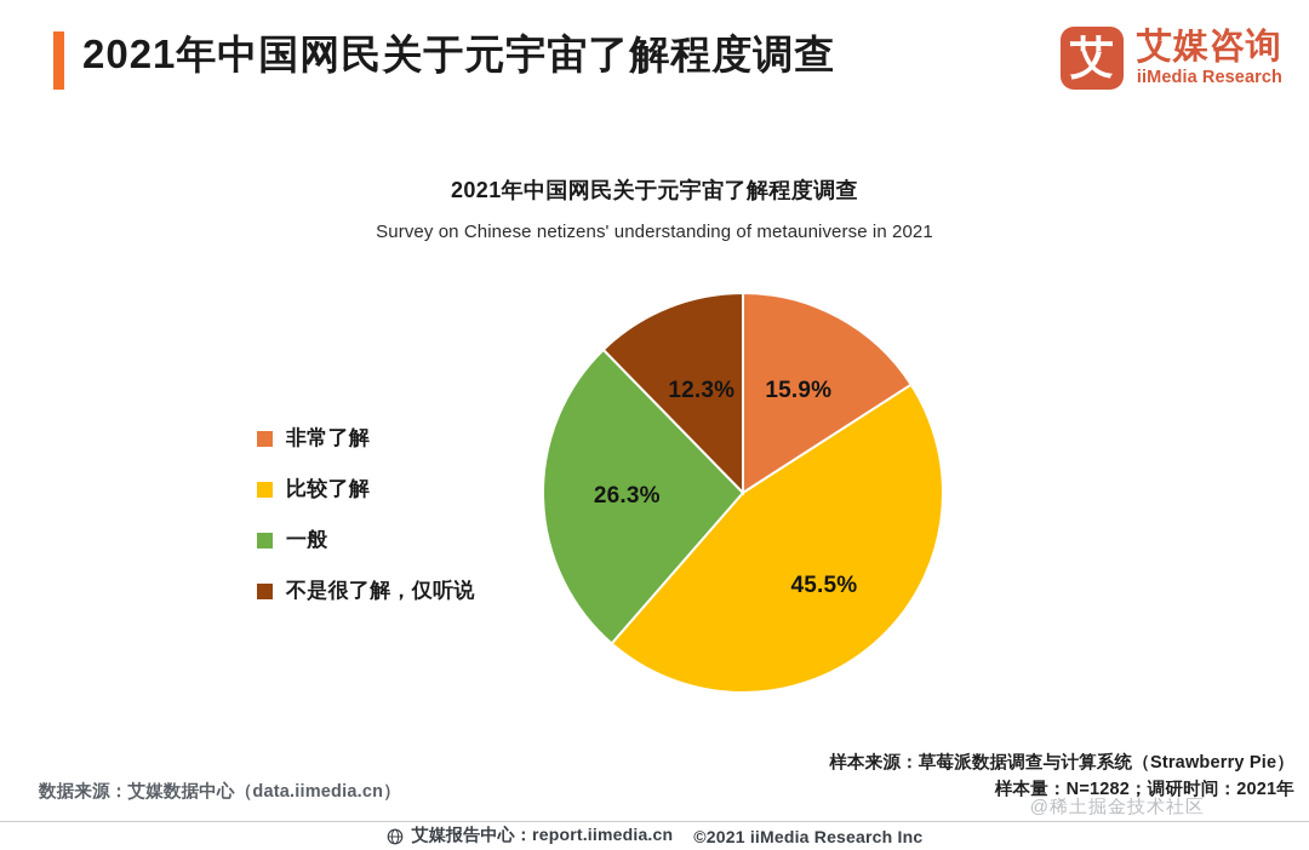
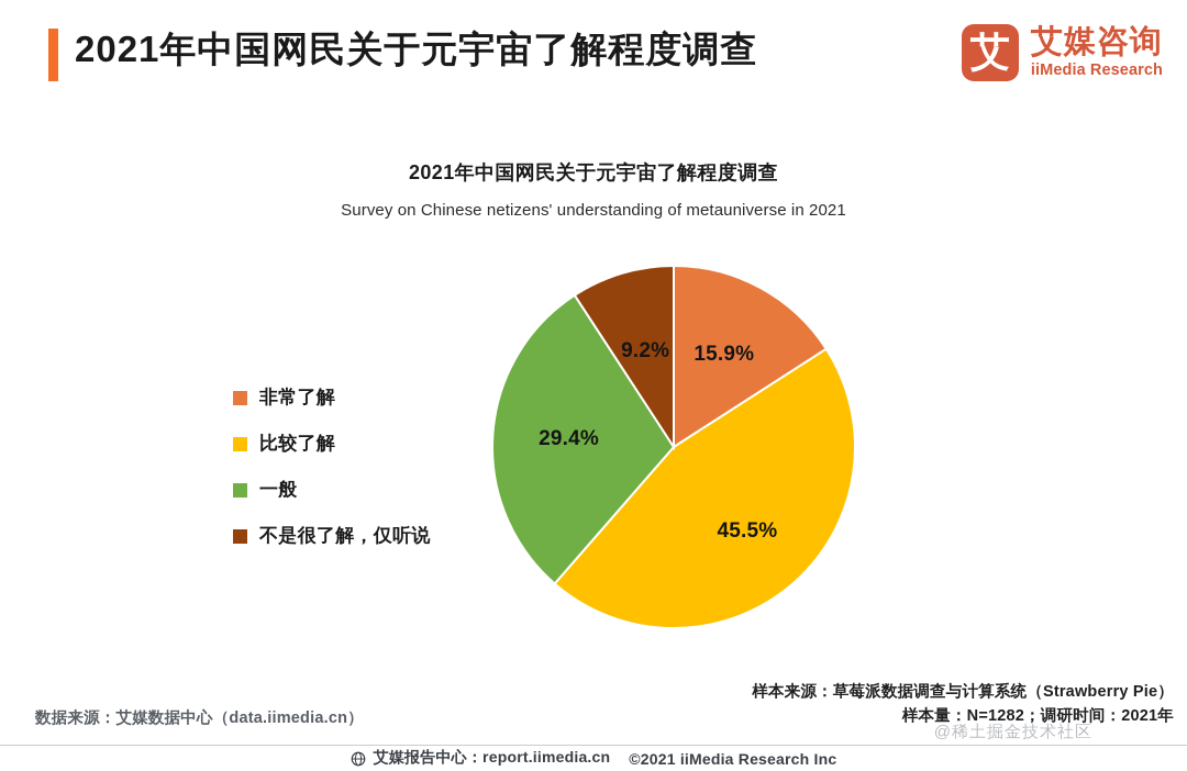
一般: 26.3% -> 29.4%
不是很了解，仅听说: 12.3% -> 9.2%
